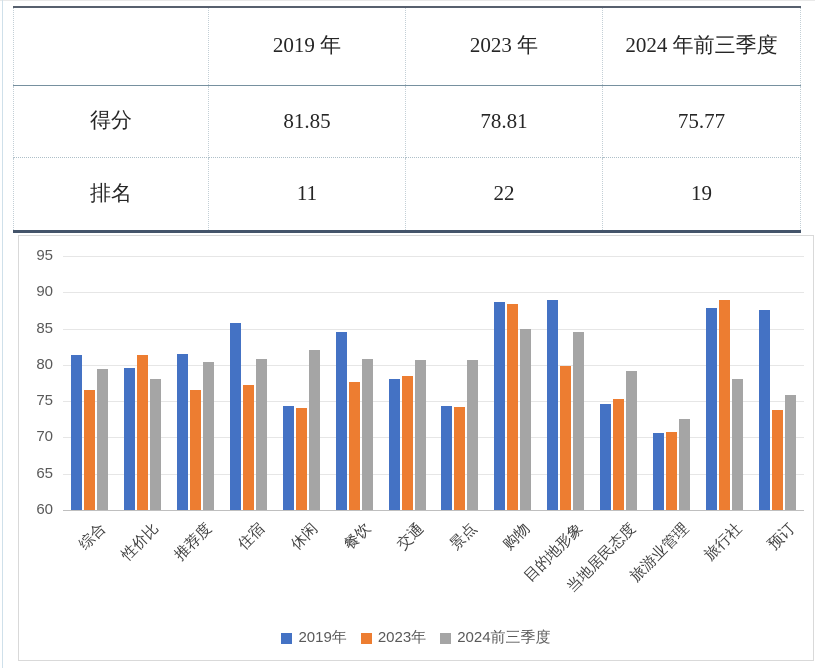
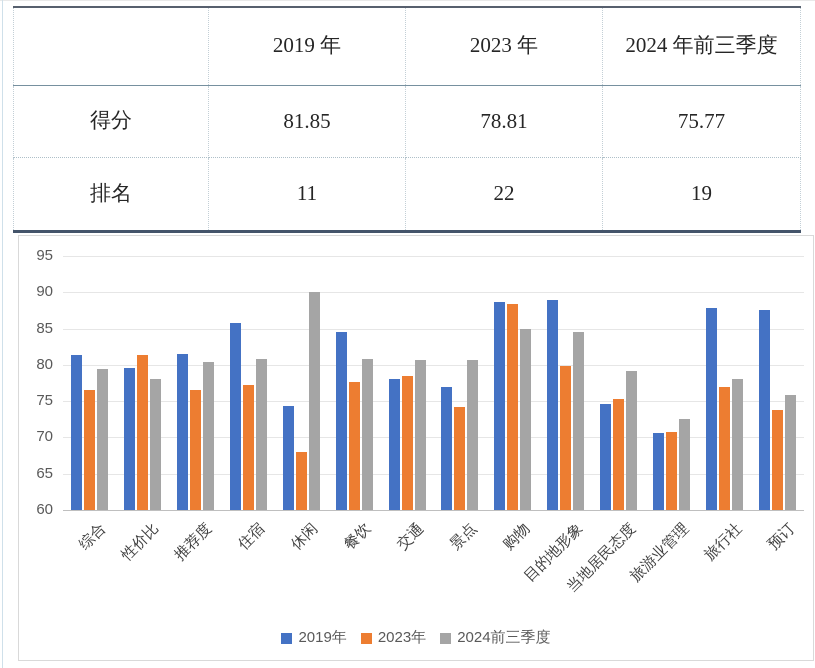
2023年/休闲: 74 -> 68
2024前三季度/休闲: 82 -> 90
2019年/景点: 74 -> 77
2023年/旅行社: 89 -> 77
